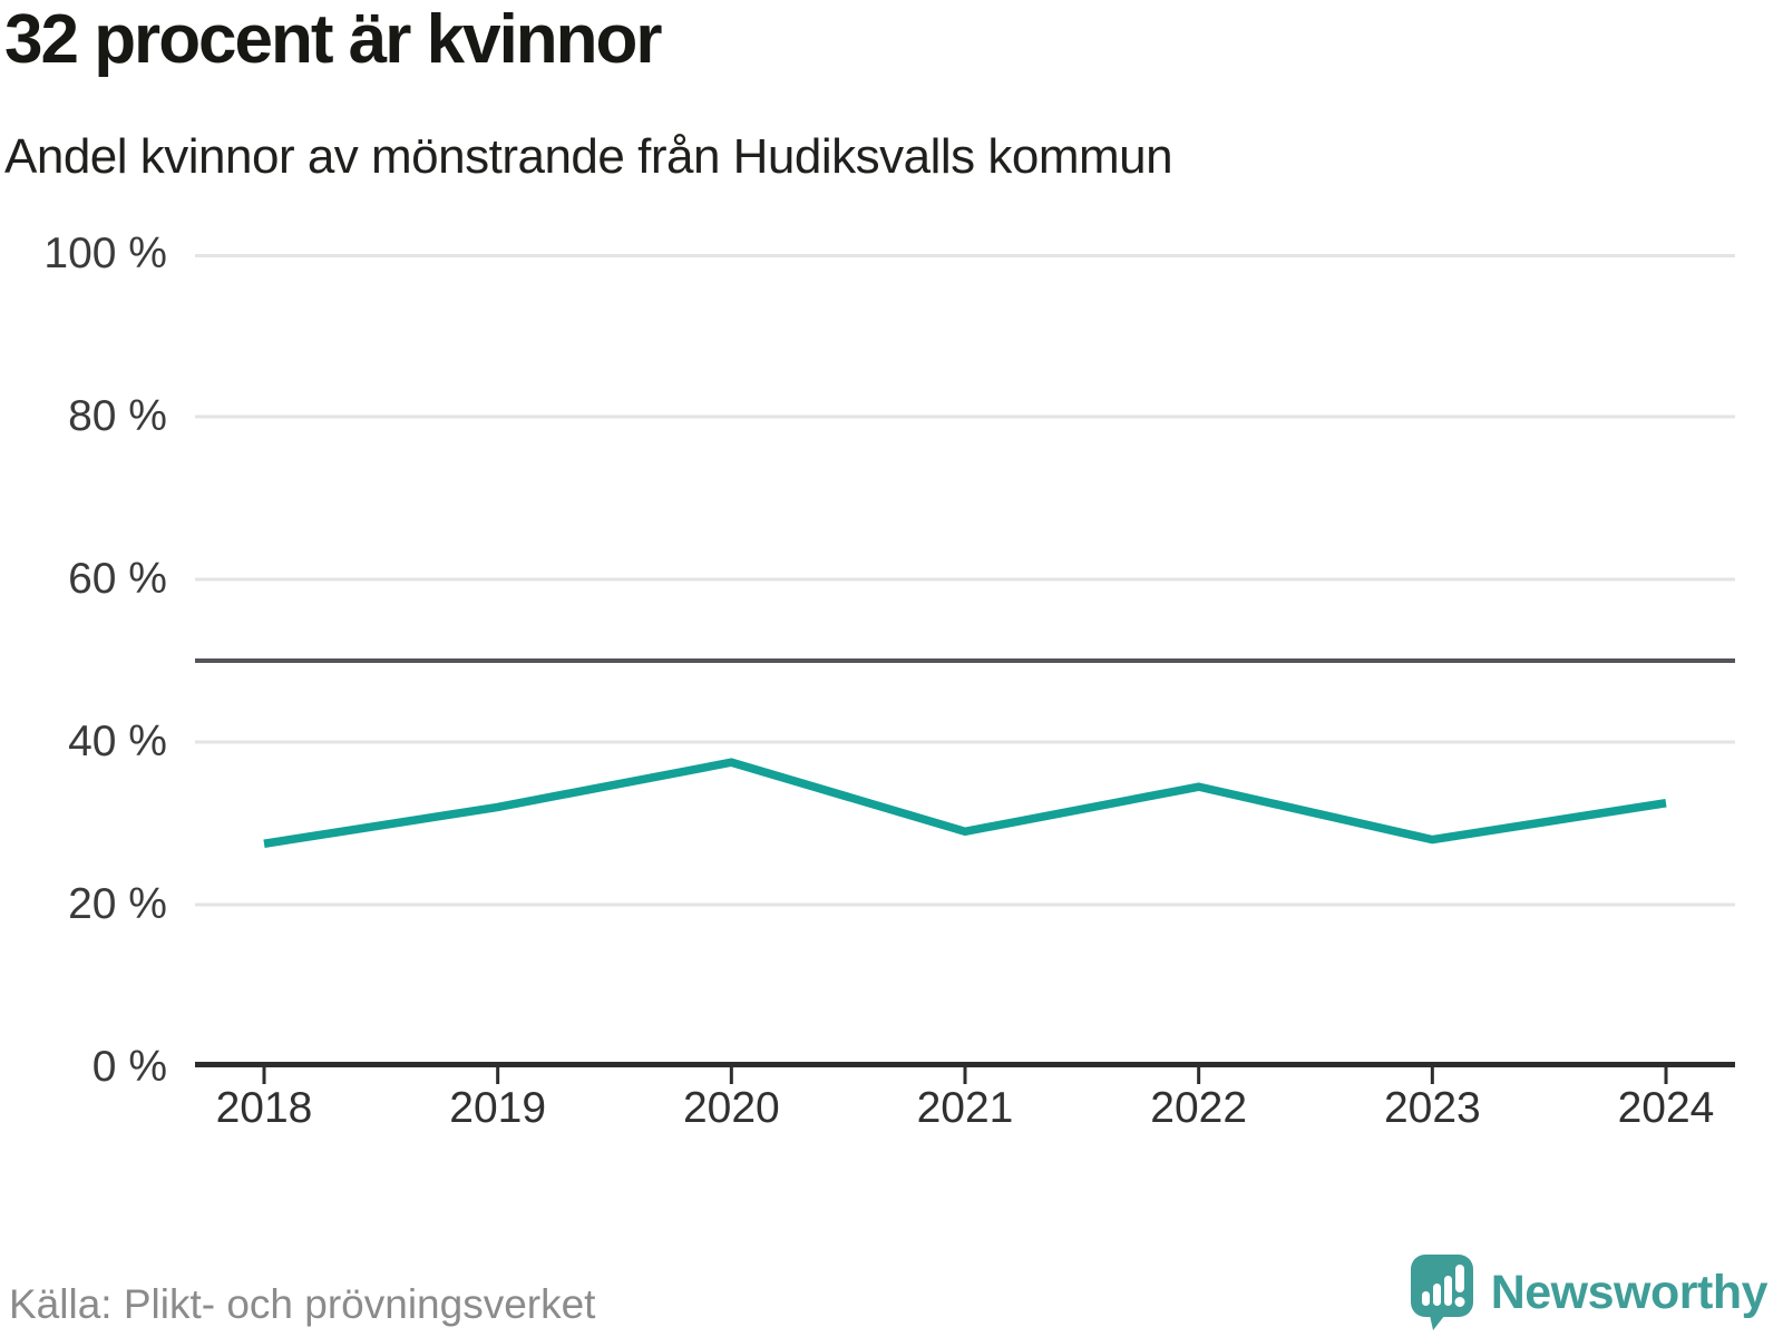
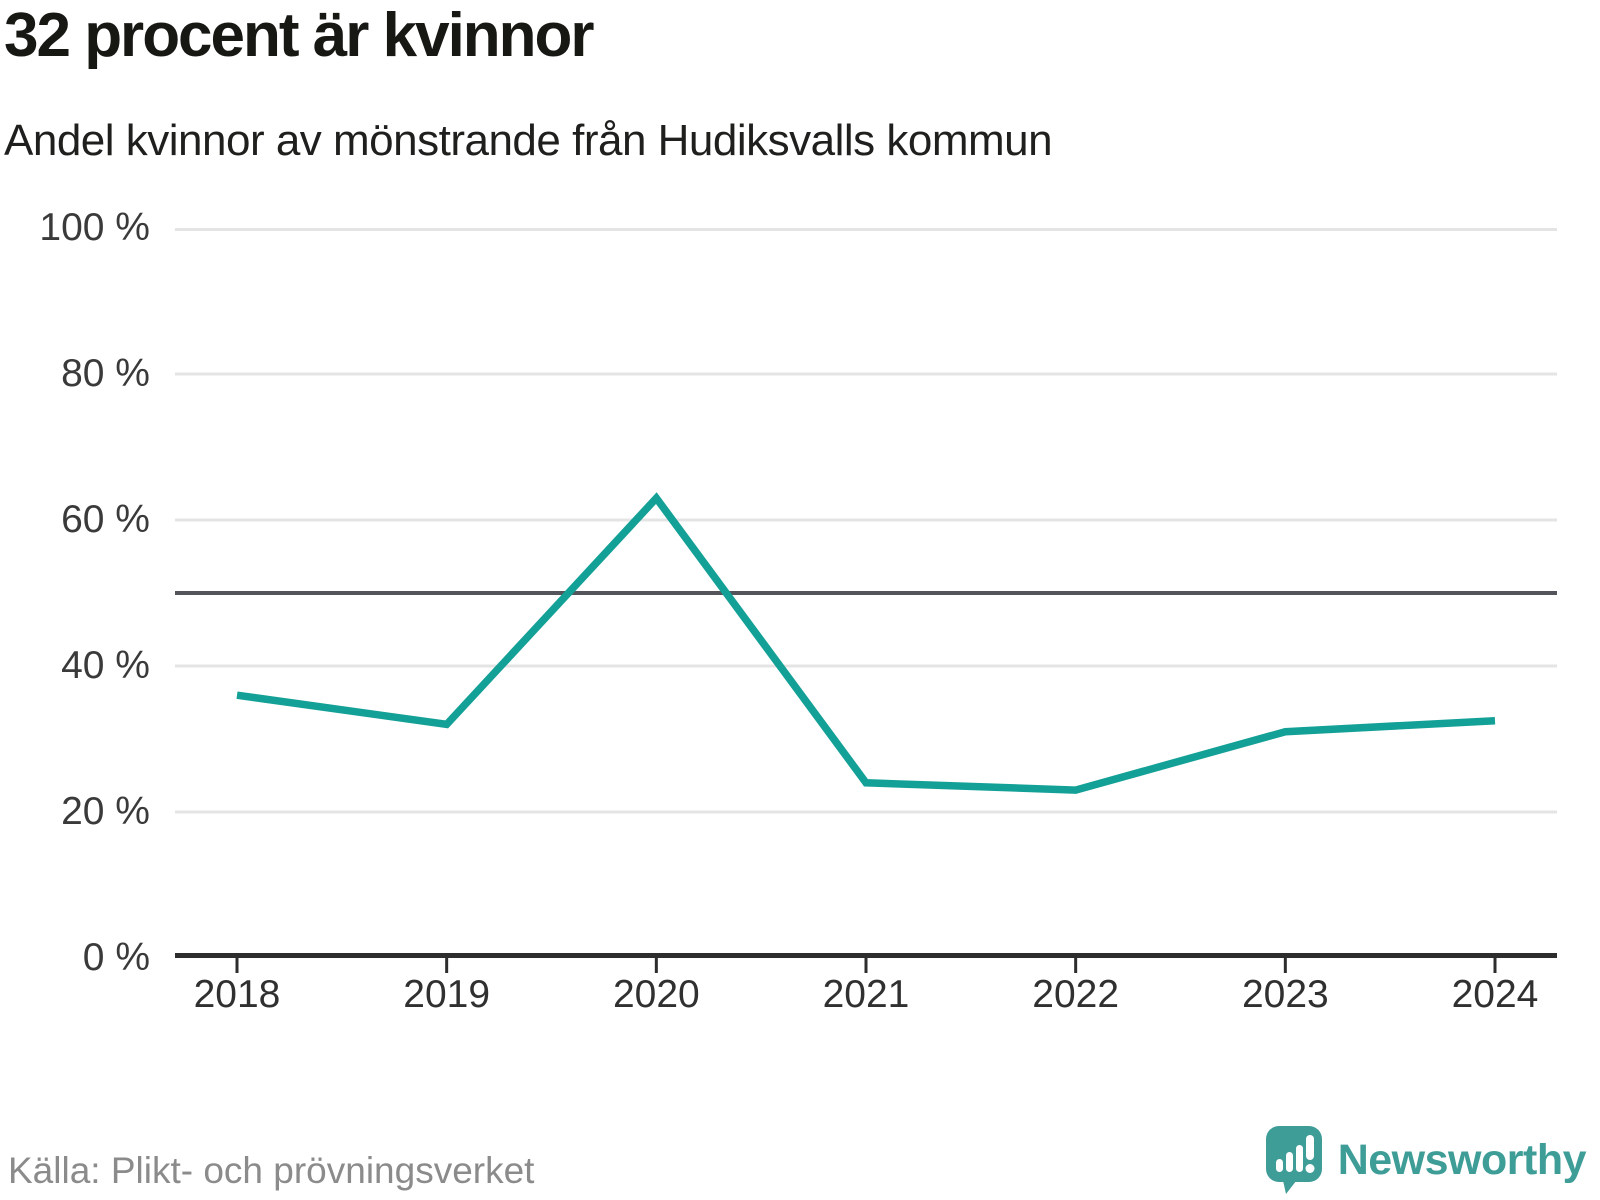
2018: 28% -> 36%
2020: 38% -> 63%
2021: 29% -> 24%
2022: 34% -> 23%
2023: 28% -> 31%
